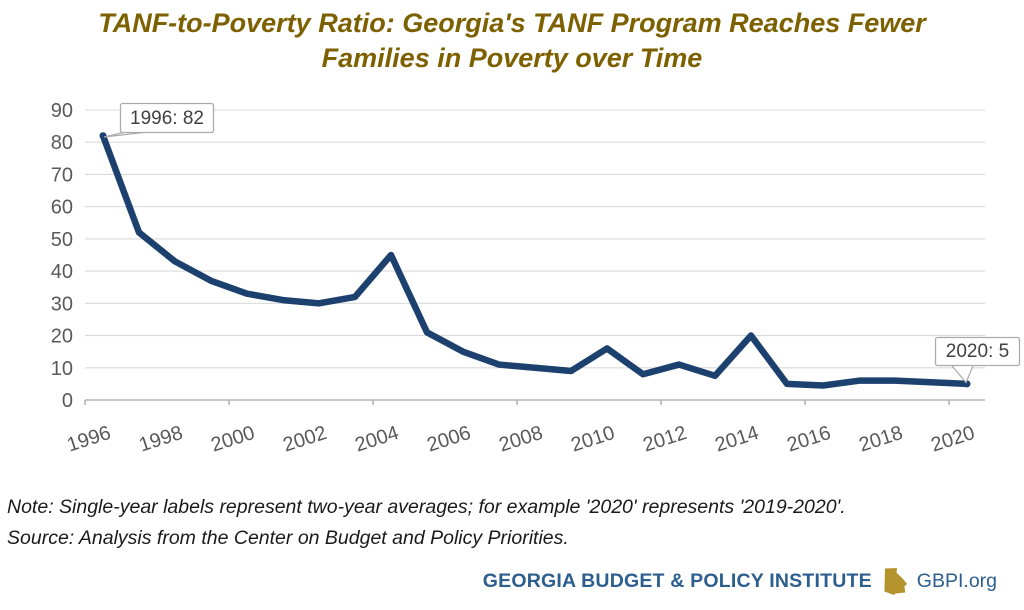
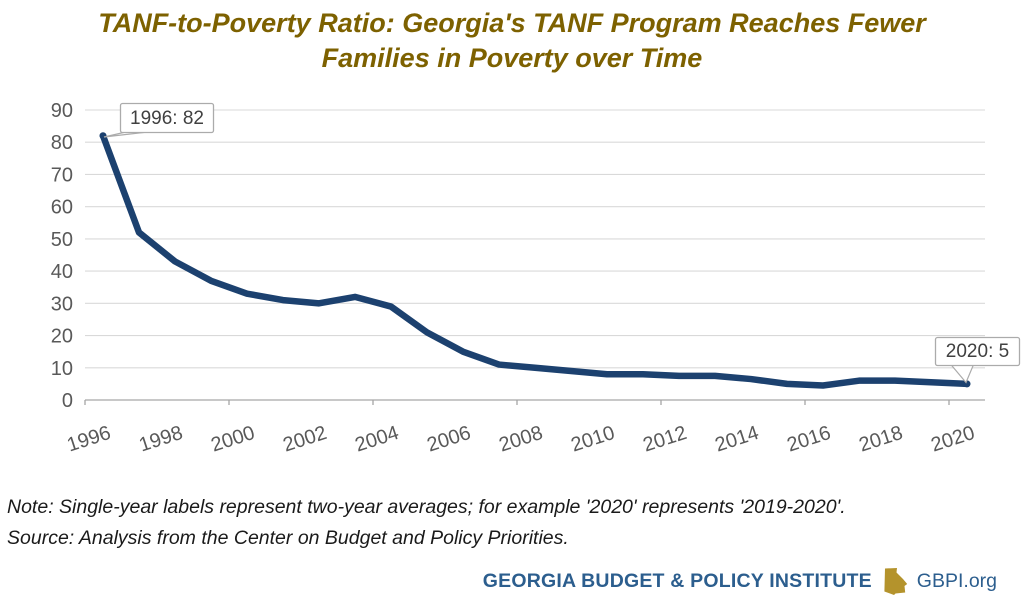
2004: 45 -> 29
2010: 16 -> 8
2012: 11 -> 8
2014: 20 -> 6
